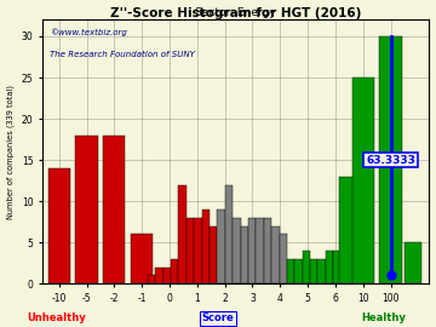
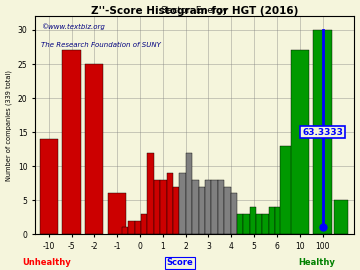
-5: 18 -> 27
-2: 18 -> 25
10: 25 -> 27
